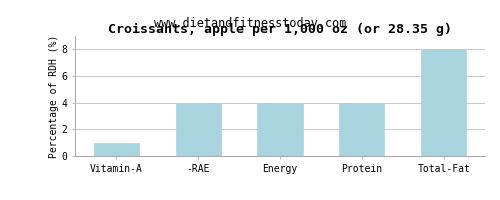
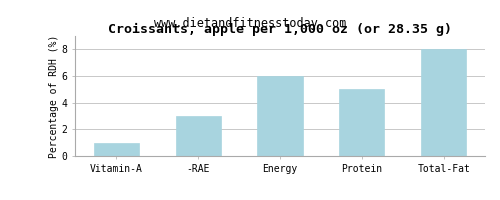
-RAE: 4 -> 3
Energy: 4 -> 6
Protein: 4 -> 5
